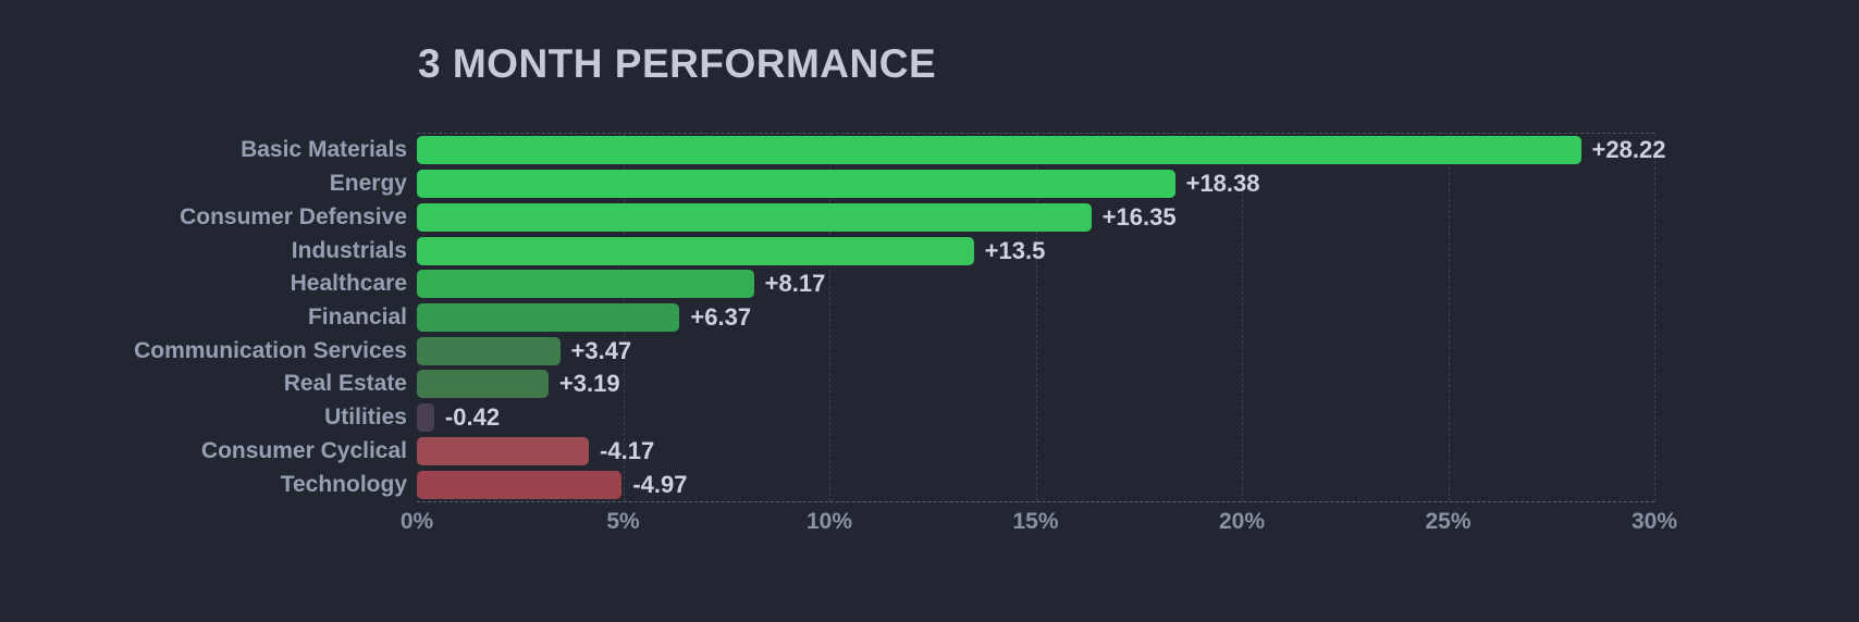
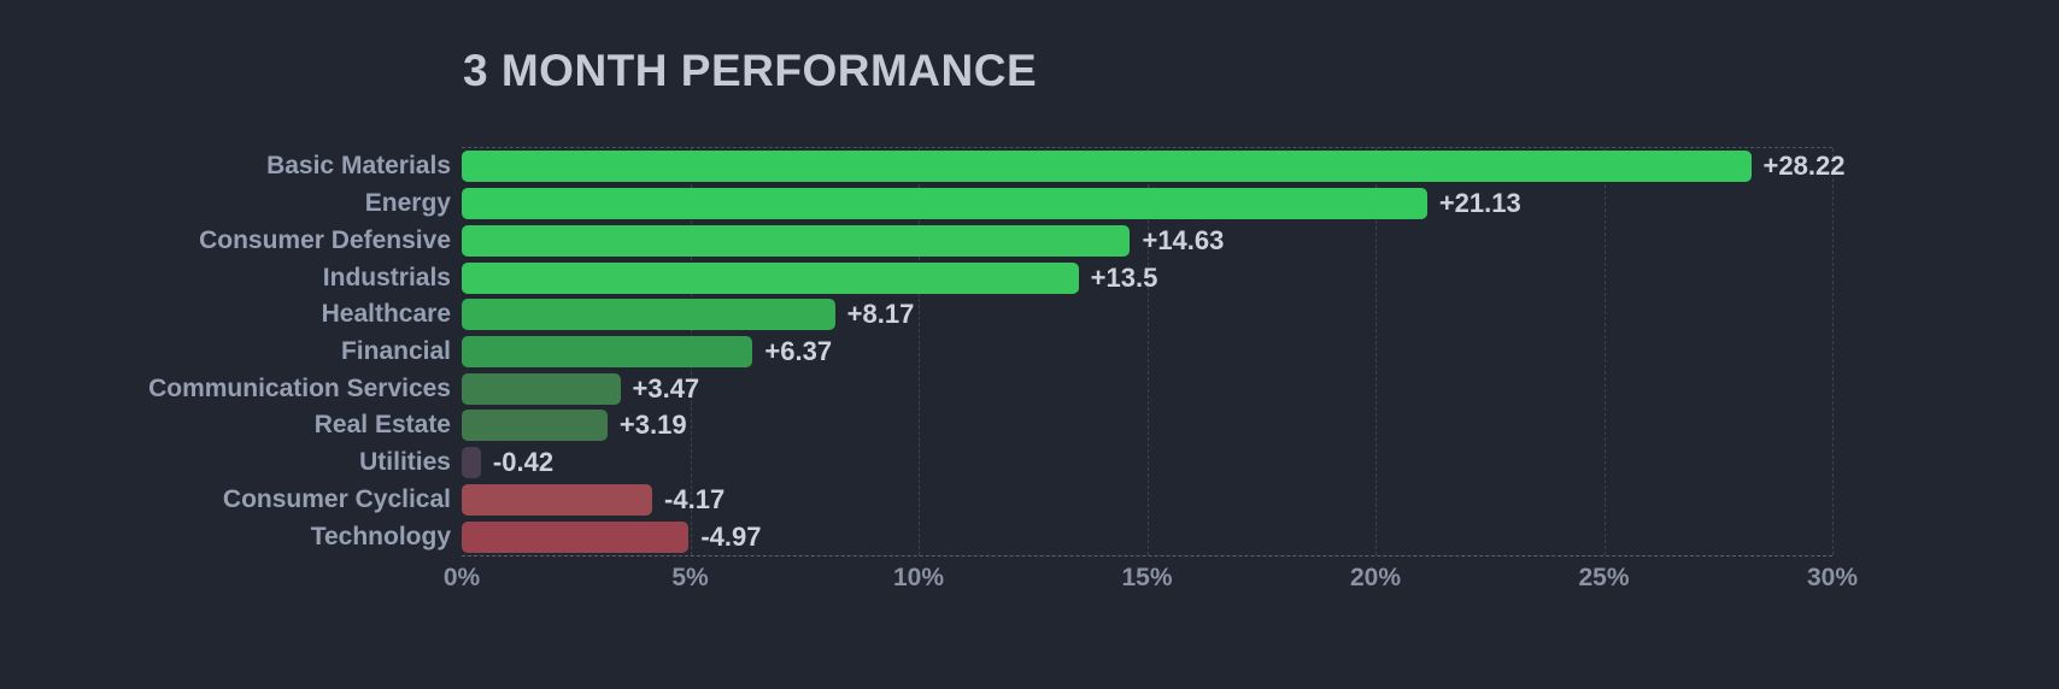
Energy: +18.38 -> +21.13
Consumer Defensive: +16.35 -> +14.63
